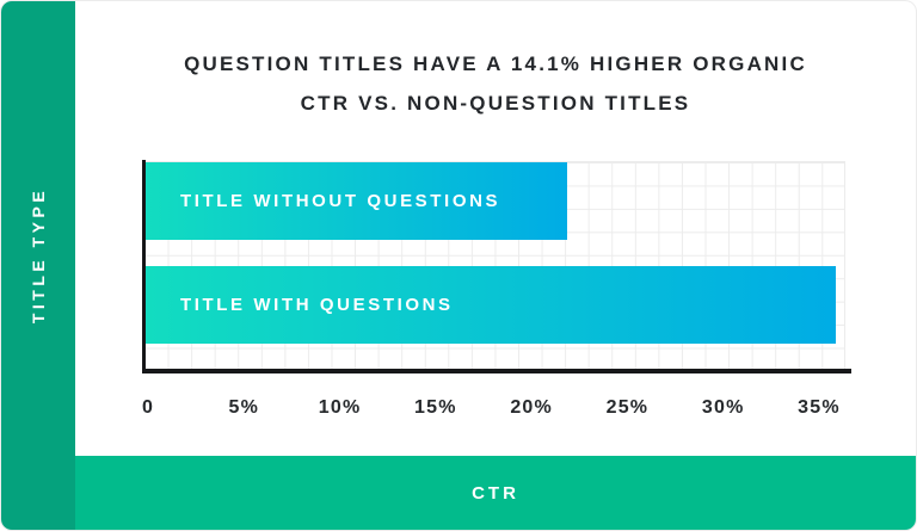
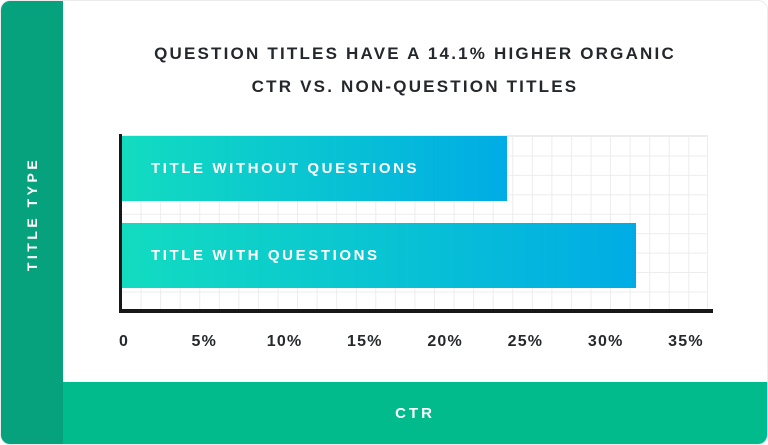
TITLE WITHOUT QUESTIONS: 22% -> 24%
TITLE WITH QUESTIONS: 36% -> 32%
